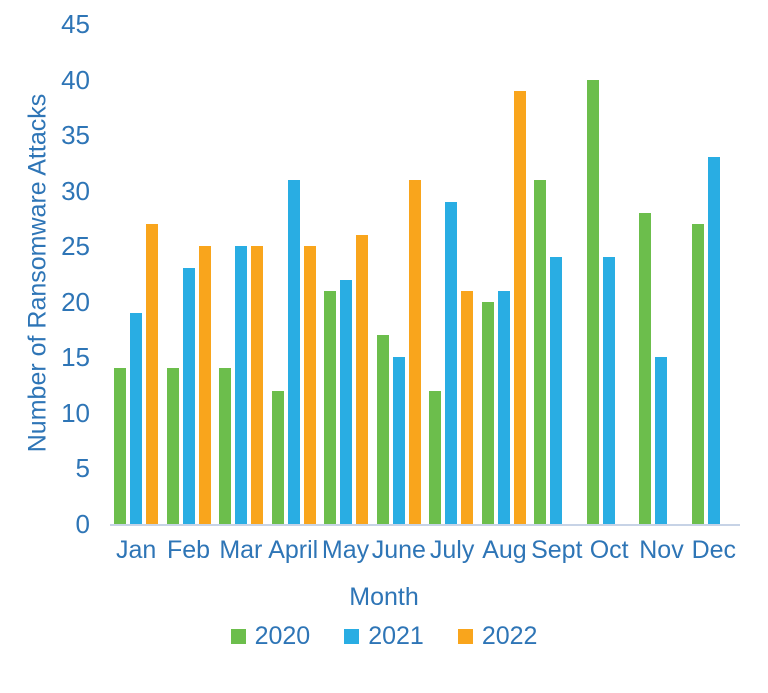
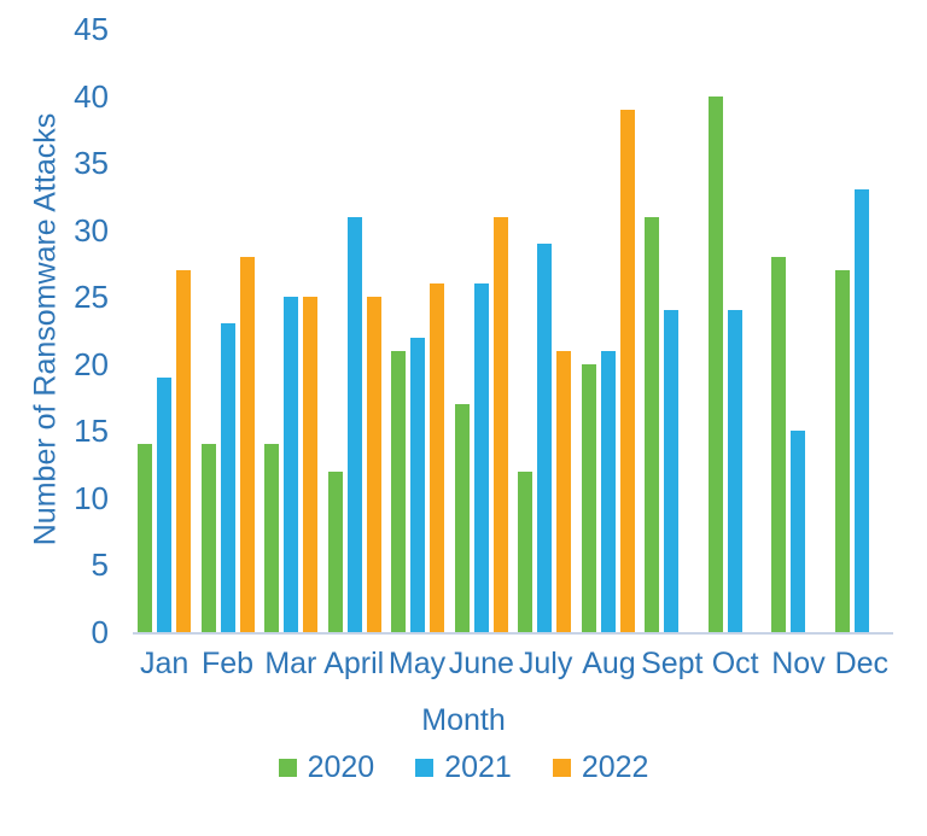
2022/Feb: 25 -> 28
2021/June: 15 -> 26
